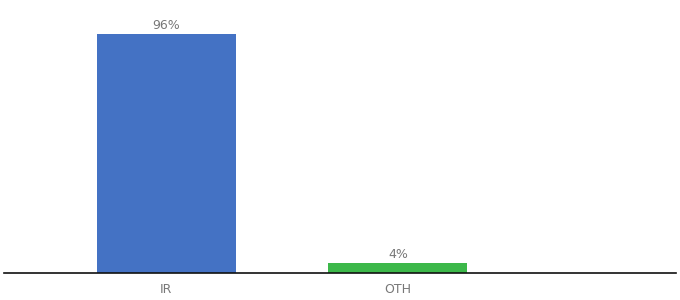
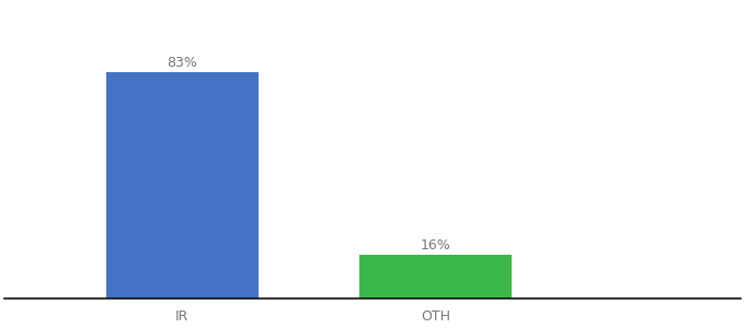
IR: 96% -> 83%
OTH: 4% -> 16%
